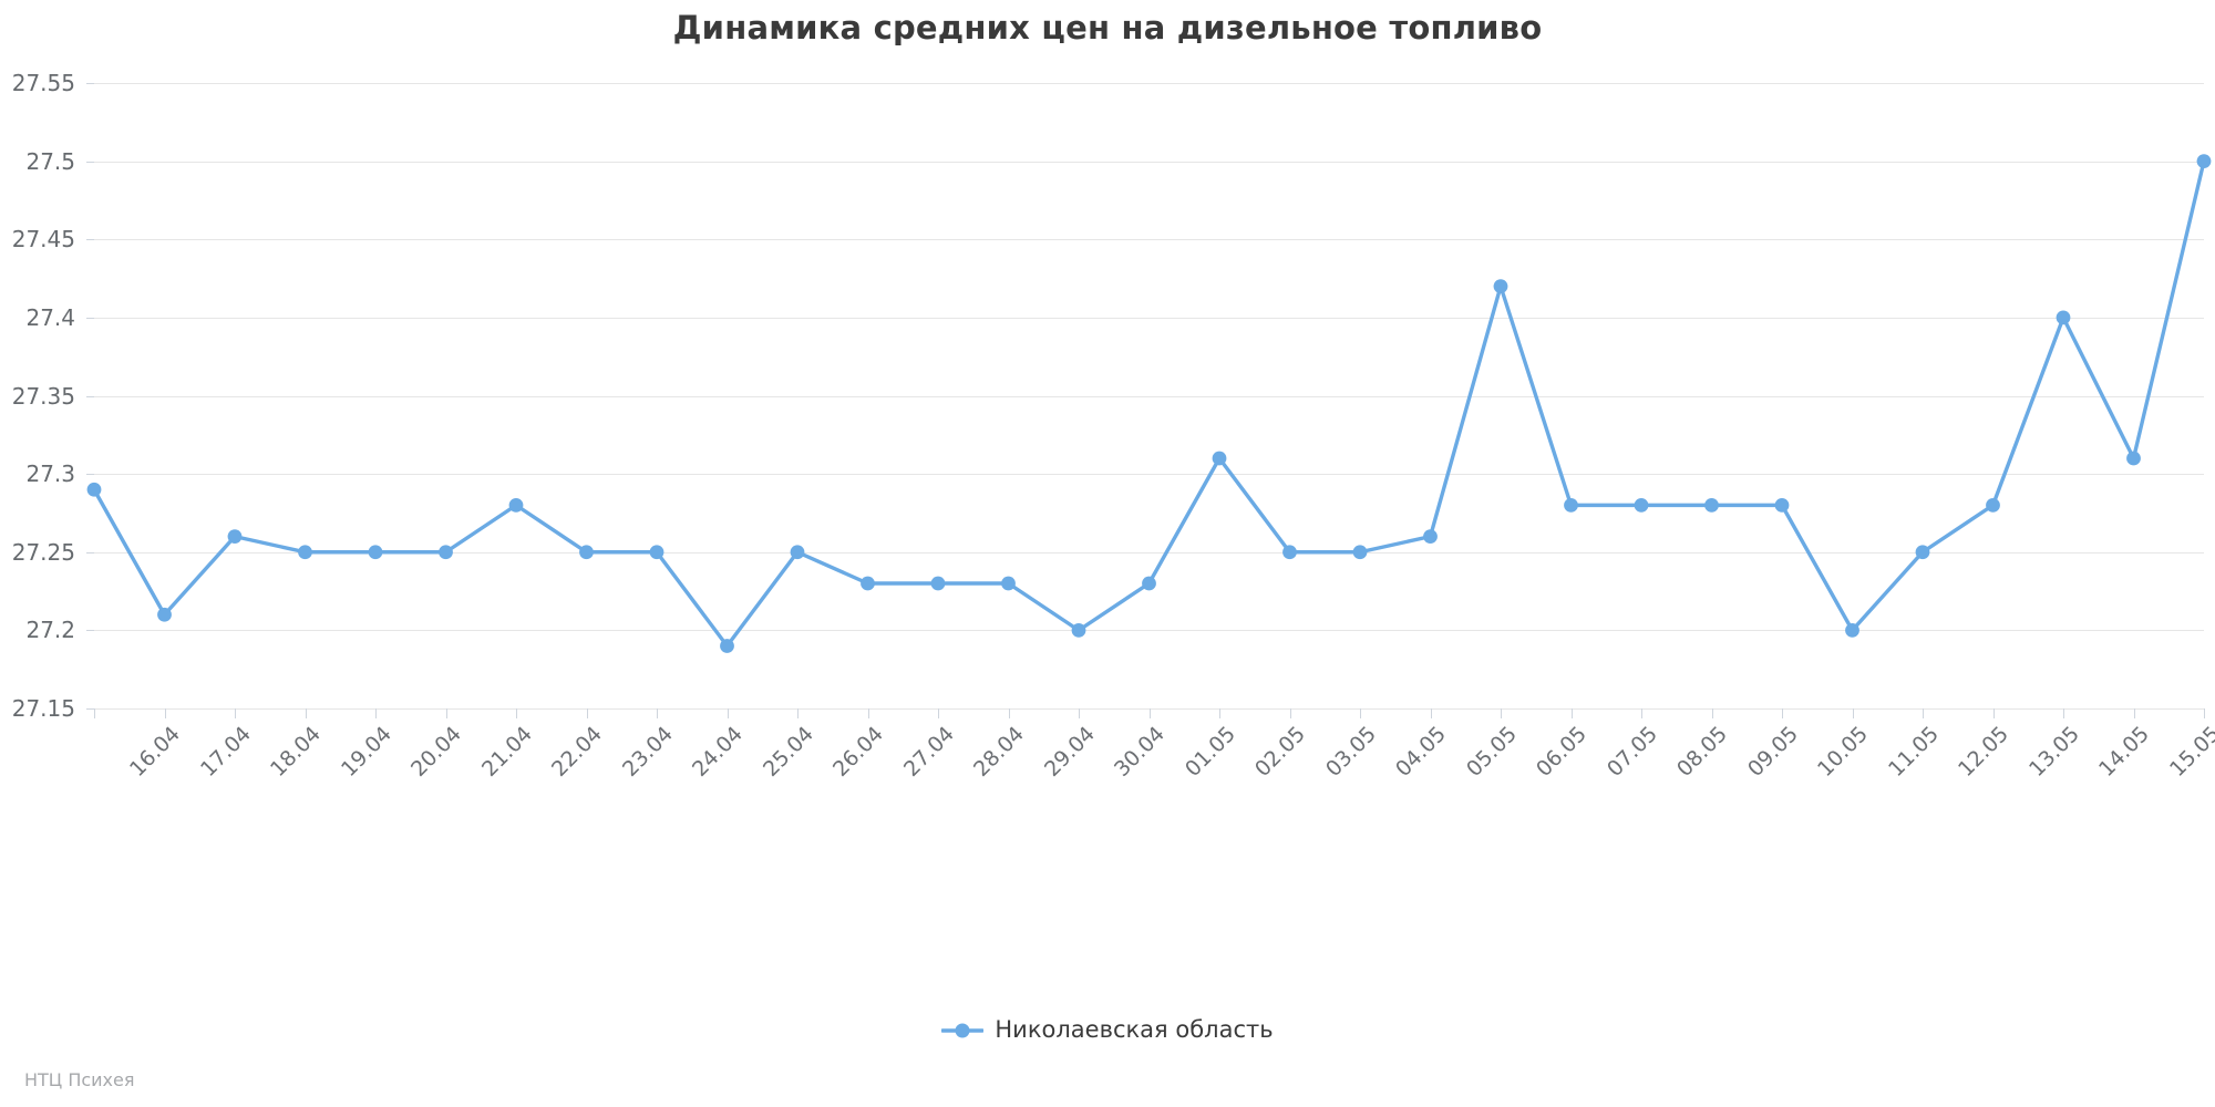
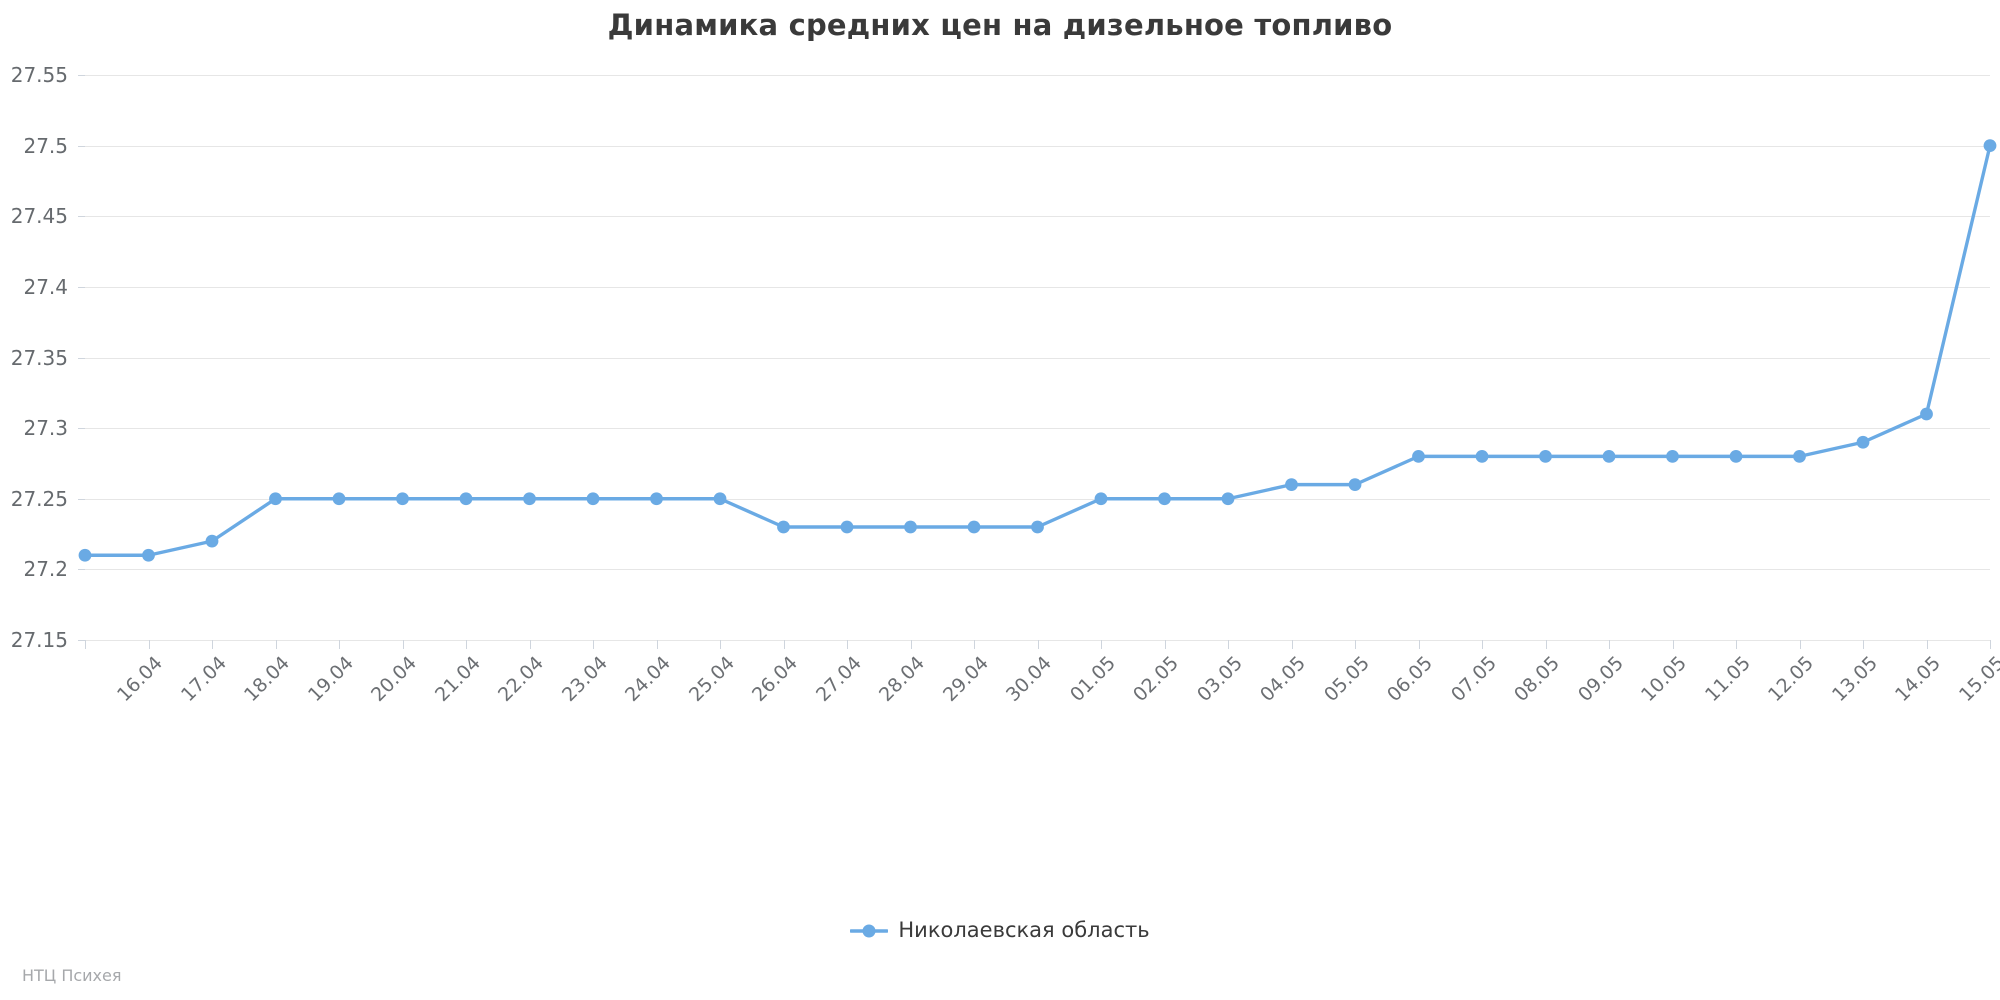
16.04: 27.29 -> 27.21
18.04: 27.26 -> 27.22
22.04: 27.28 -> 27.25
25.04: 27.19 -> 27.25
30.04: 27.20 -> 27.23
02.05: 27.31 -> 27.25
06.05: 27.42 -> 27.26
11.05: 27.20 -> 27.28
12.05: 27.25 -> 27.28
14.05: 27.40 -> 27.29
